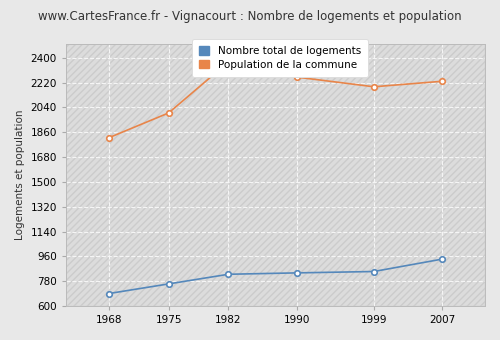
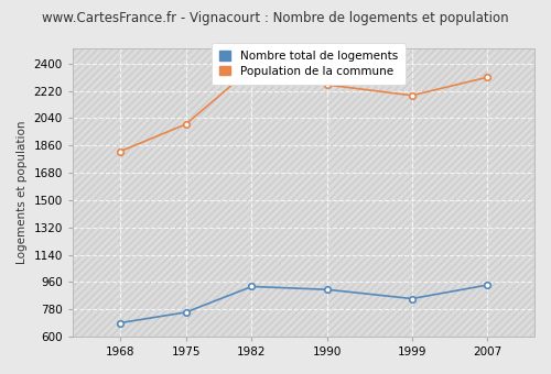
Nombre total de logements/1982: 830 -> 930
Nombre total de logements/1990: 840 -> 910
Population de la commune/2007: 2230 -> 2310
